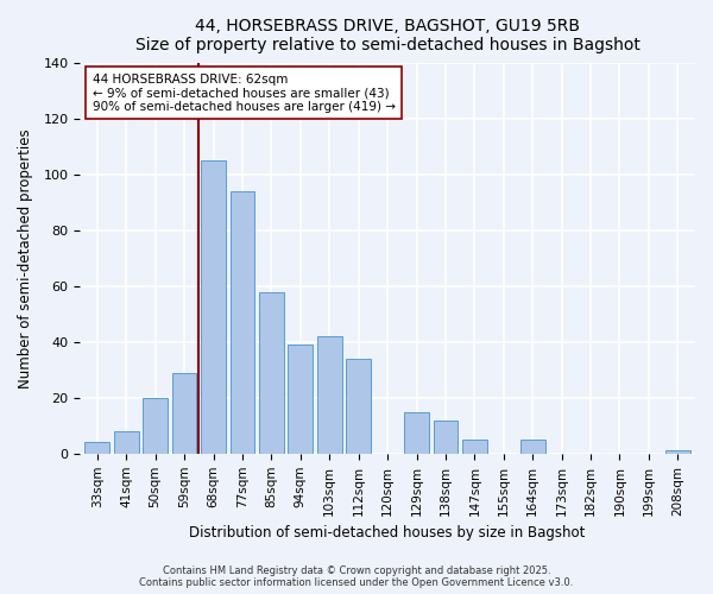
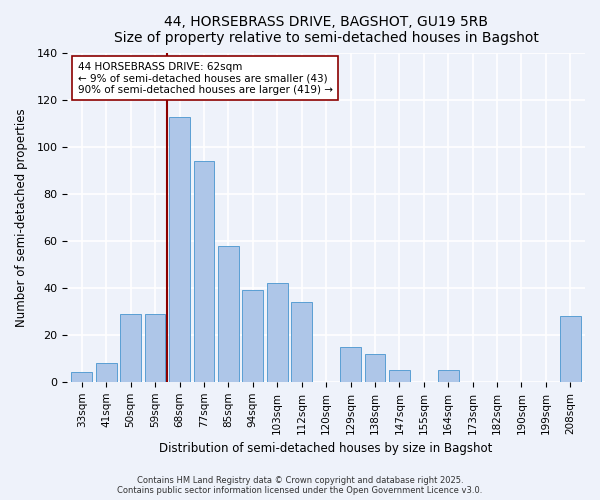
50sqm: 20 -> 29
68sqm: 105 -> 113
208sqm: 1 -> 28
